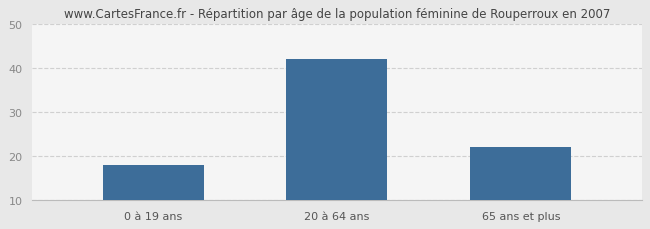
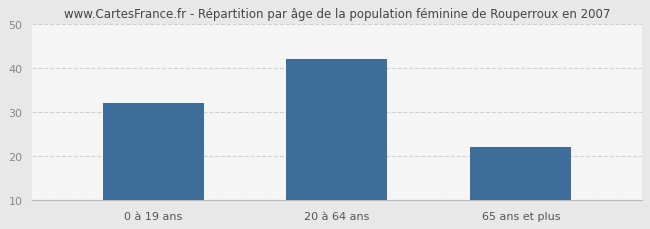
0 à 19 ans: 18 -> 32
